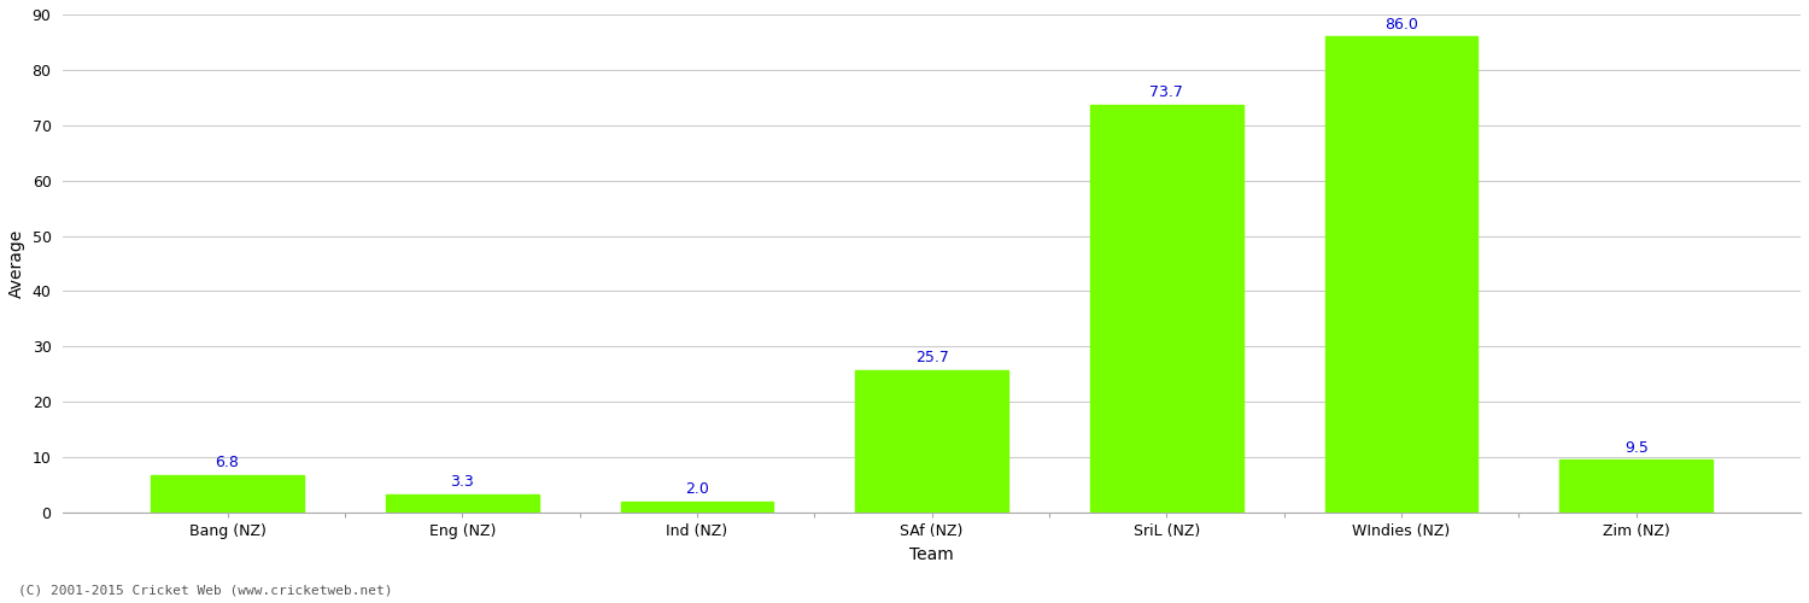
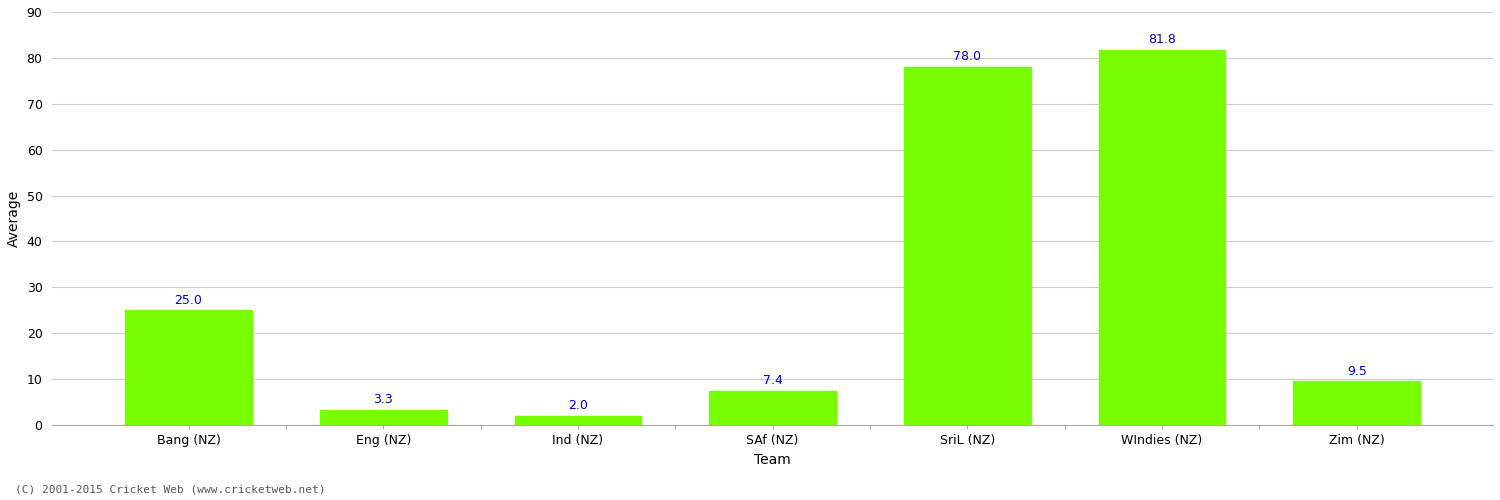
Bang (NZ): 6.8 -> 25.0
SAf (NZ): 25.7 -> 7.4
SriL (NZ): 73.7 -> 78.0
WIndies (NZ): 86.0 -> 81.8
